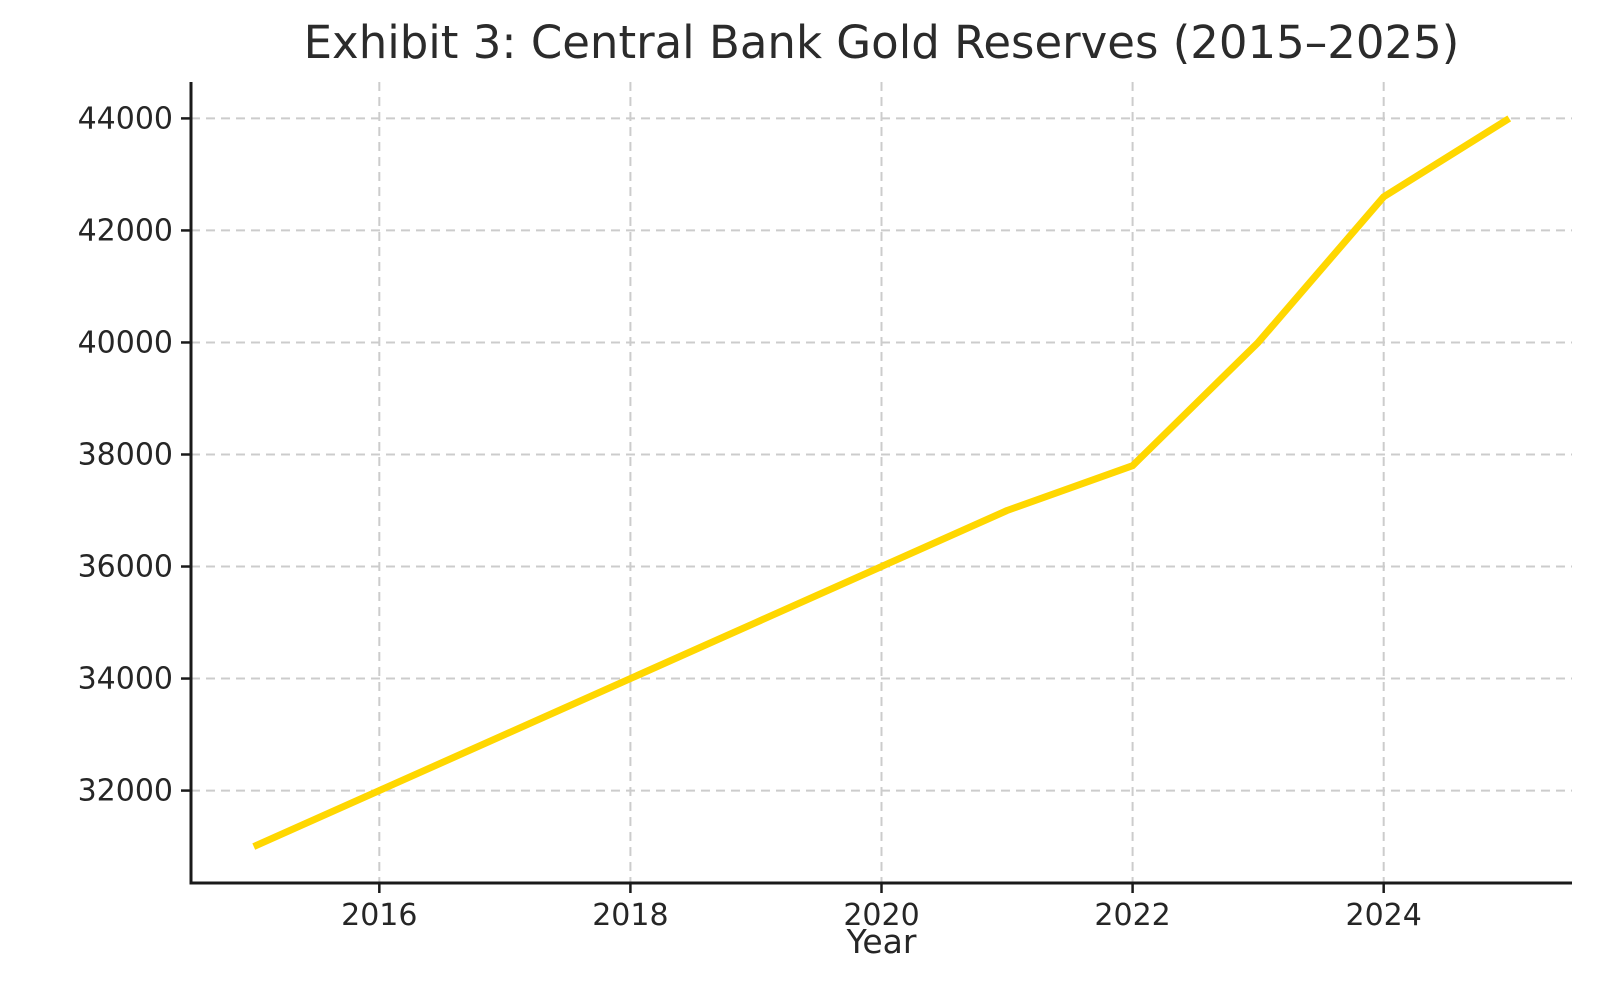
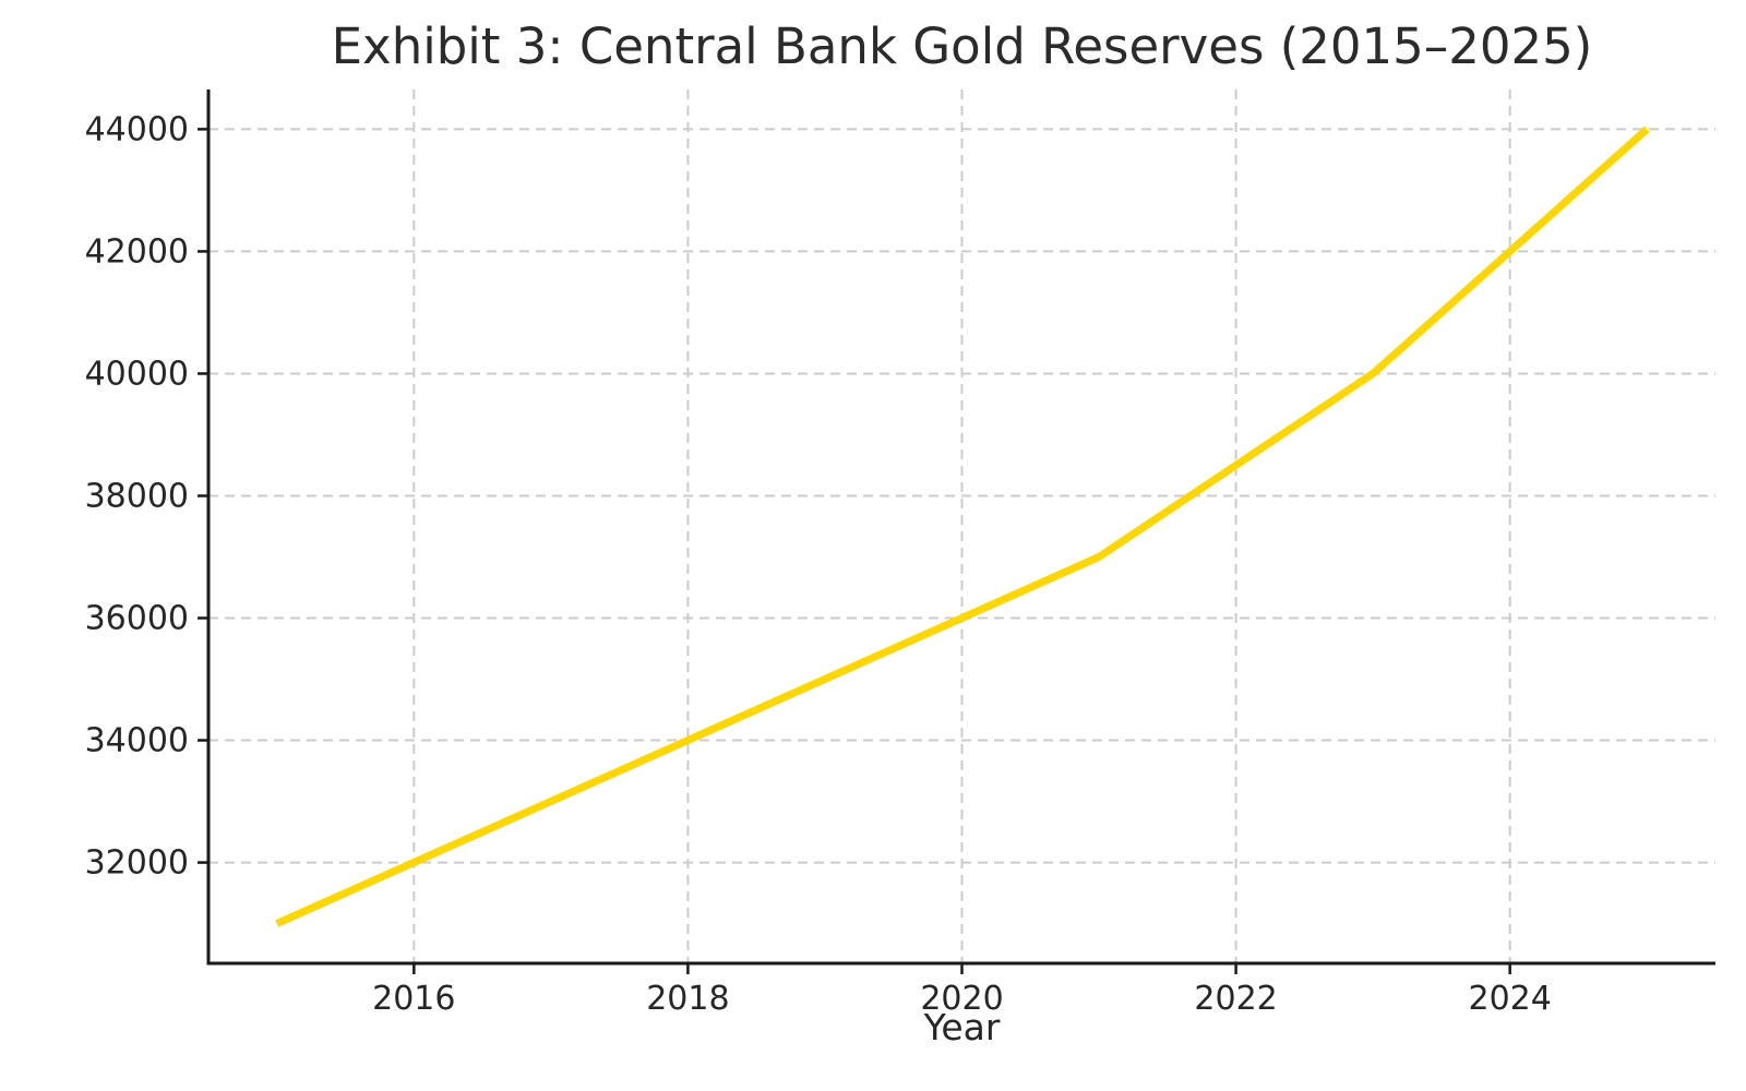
2022: 37800 -> 38500
2024: 42600 -> 42000
